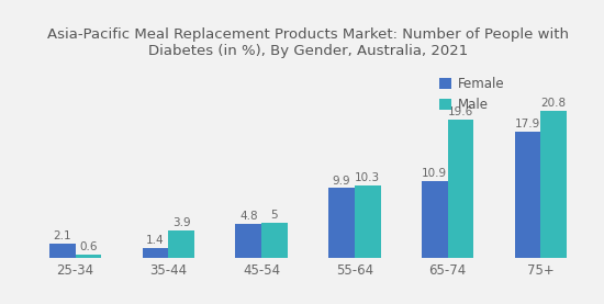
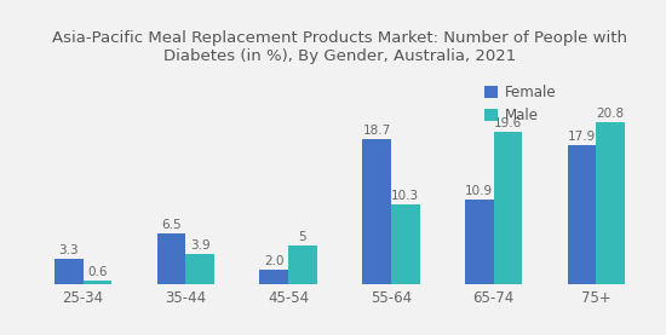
Female/25-34: 2.1 -> 3.3
Female/35-44: 1.4 -> 6.5
Female/45-54: 4.8 -> 2.0
Female/55-64: 9.9 -> 18.7
